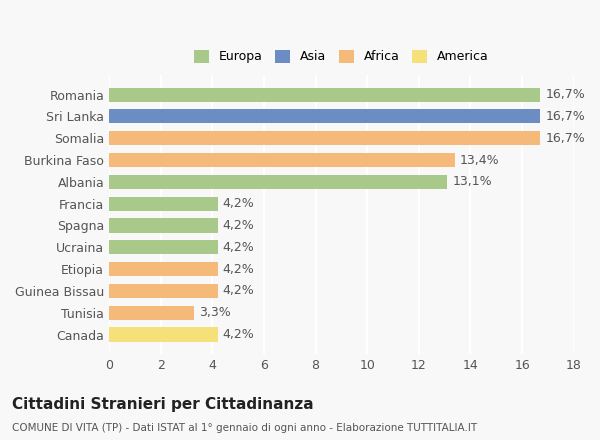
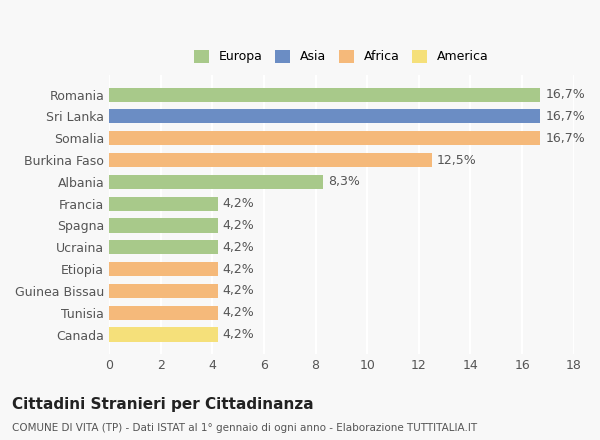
Burkina Faso: 13,4% -> 12,5%
Albania: 13,1% -> 8,3%
Tunisia: 3,3% -> 4,2%
